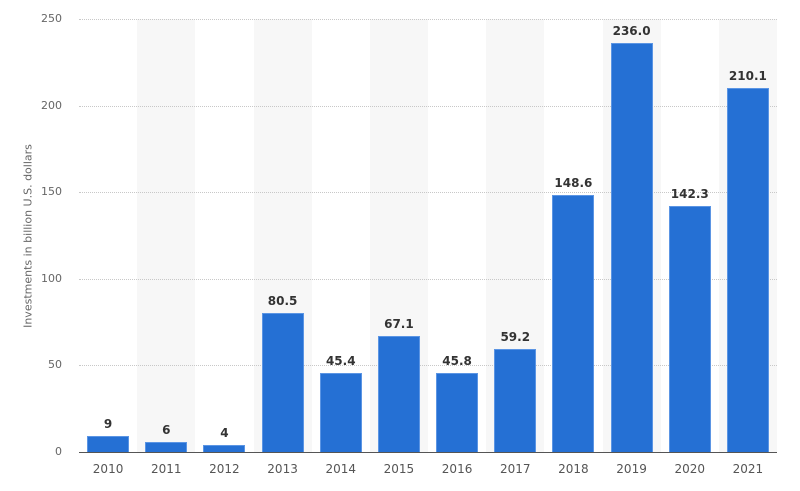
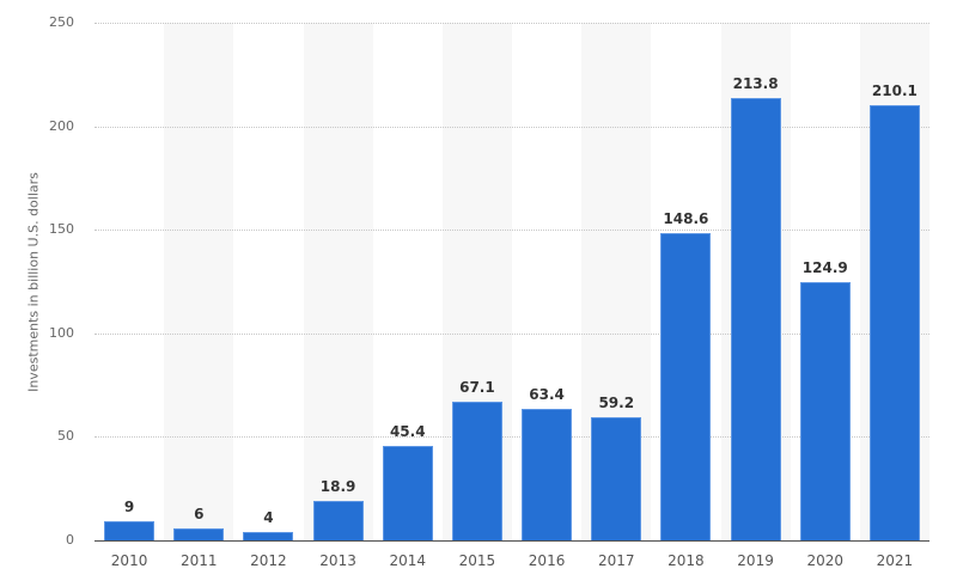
2013: 80.5 -> 18.9
2016: 45.8 -> 63.4
2019: 236.0 -> 213.8
2020: 142.3 -> 124.9
